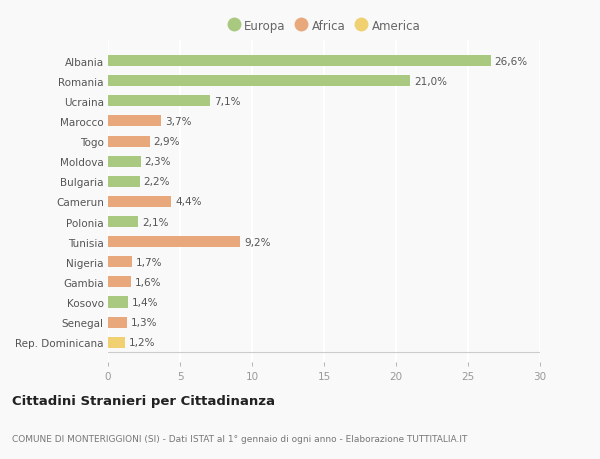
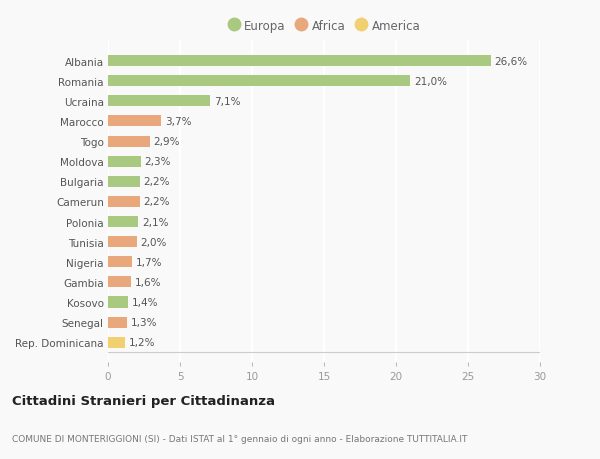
Camerun: 4,4% -> 2,2%
Tunisia: 9,2% -> 2,0%
